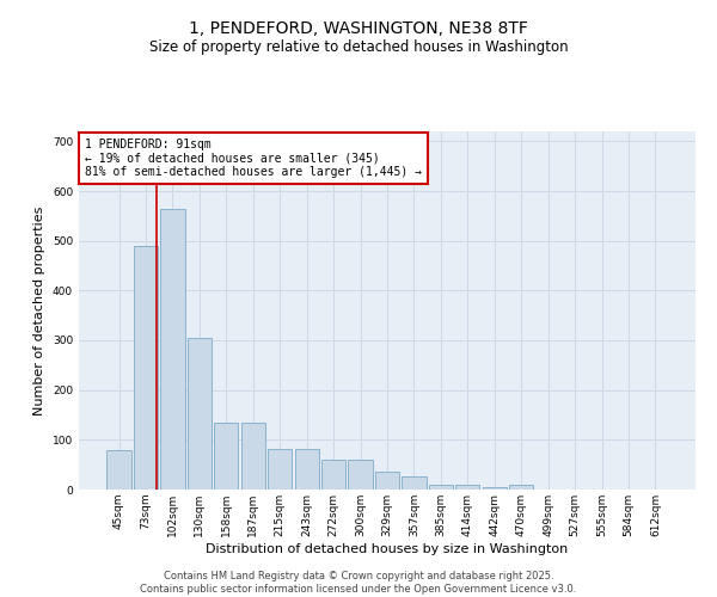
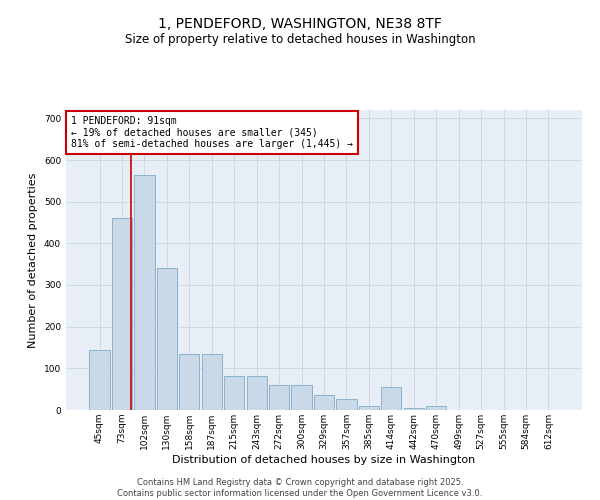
45sqm: 80 -> 145
73sqm: 490 -> 460
130sqm: 305 -> 340
414sqm: 10 -> 55
